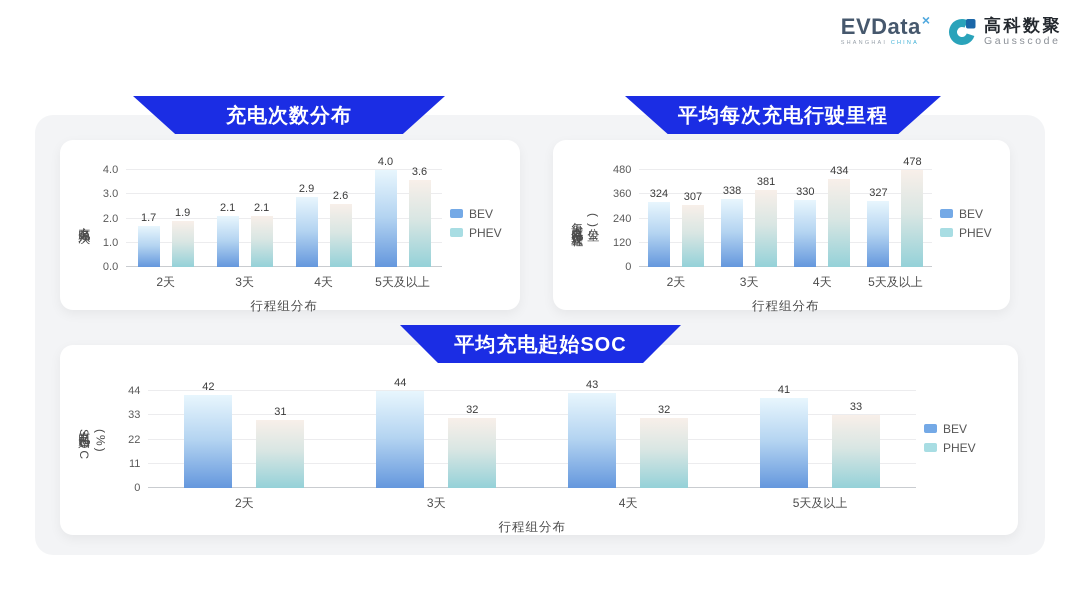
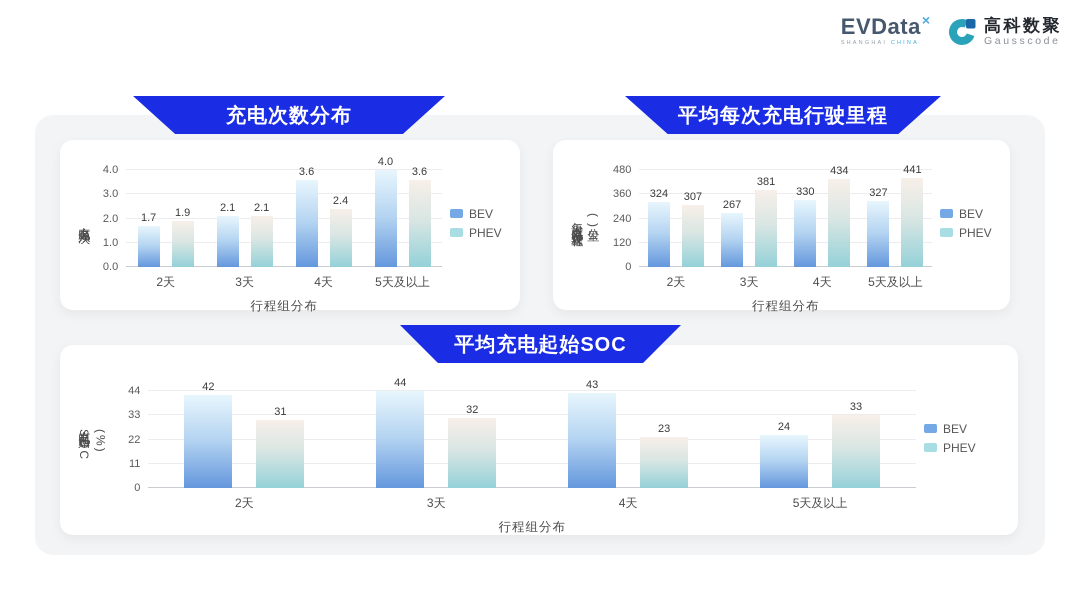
充电次数分布/BEV/4天: 2.9 -> 3.6
充电次数分布/PHEV/4天: 2.6 -> 2.4
平均每次充电行驶里程/BEV/3天: 338 -> 267
平均每次充电行驶里程/PHEV/5天及以上: 478 -> 441
平均充电起始SOC/PHEV/4天: 32 -> 23
平均充电起始SOC/BEV/5天及以上: 41 -> 24
